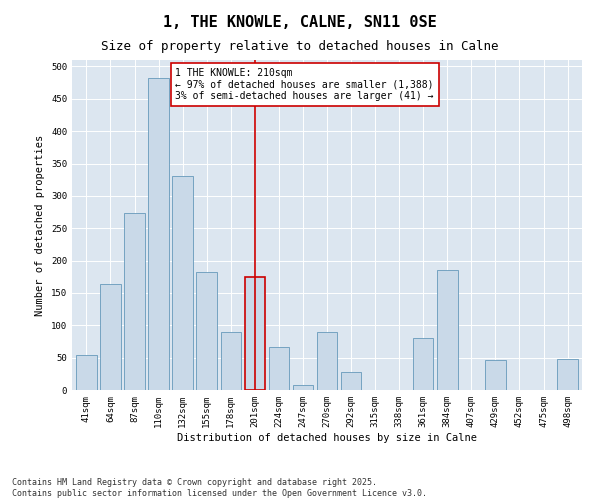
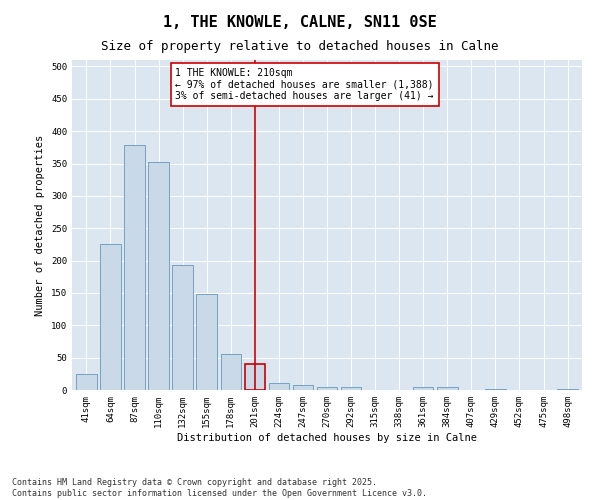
41sqm: 54 -> 25
64sqm: 164 -> 225
87sqm: 274 -> 378
110sqm: 482 -> 352
132sqm: 330 -> 193
155sqm: 182 -> 148
178sqm: 90 -> 55
201sqm: 174 -> 40
224sqm: 66 -> 11
270sqm: 90 -> 5
292sqm: 28 -> 4
361sqm: 80 -> 4
384sqm: 186 -> 4
429sqm: 46 -> 2
498sqm: 48 -> 2
